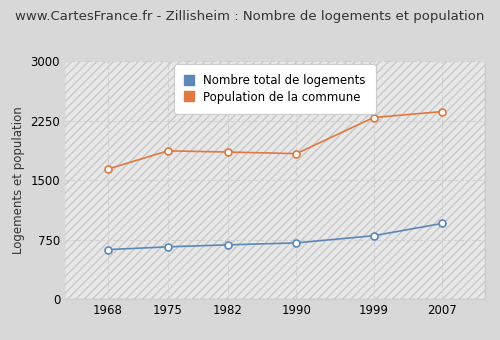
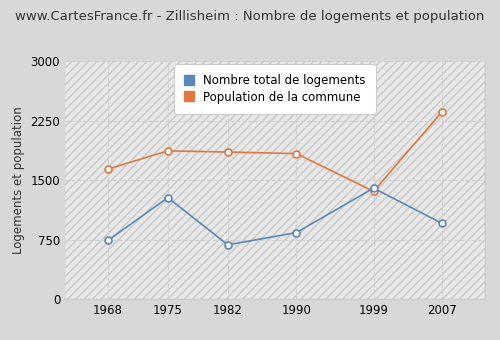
Nombre total de logements/1968: 620 -> 740
Nombre total de logements/1975: 660 -> 1280
Nombre total de logements/1990: 710 -> 840
Nombre total de logements/1999: 800 -> 1400
Population de la commune/1999: 2290 -> 1360
